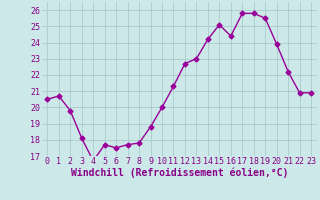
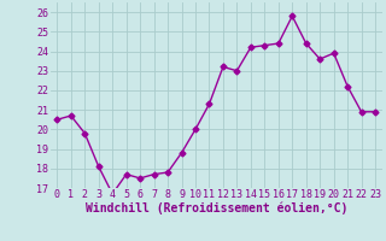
12: 22.7 -> 23.2
15: 25.1 -> 24.3
18: 25.8 -> 24.4
19: 25.5 -> 23.6
